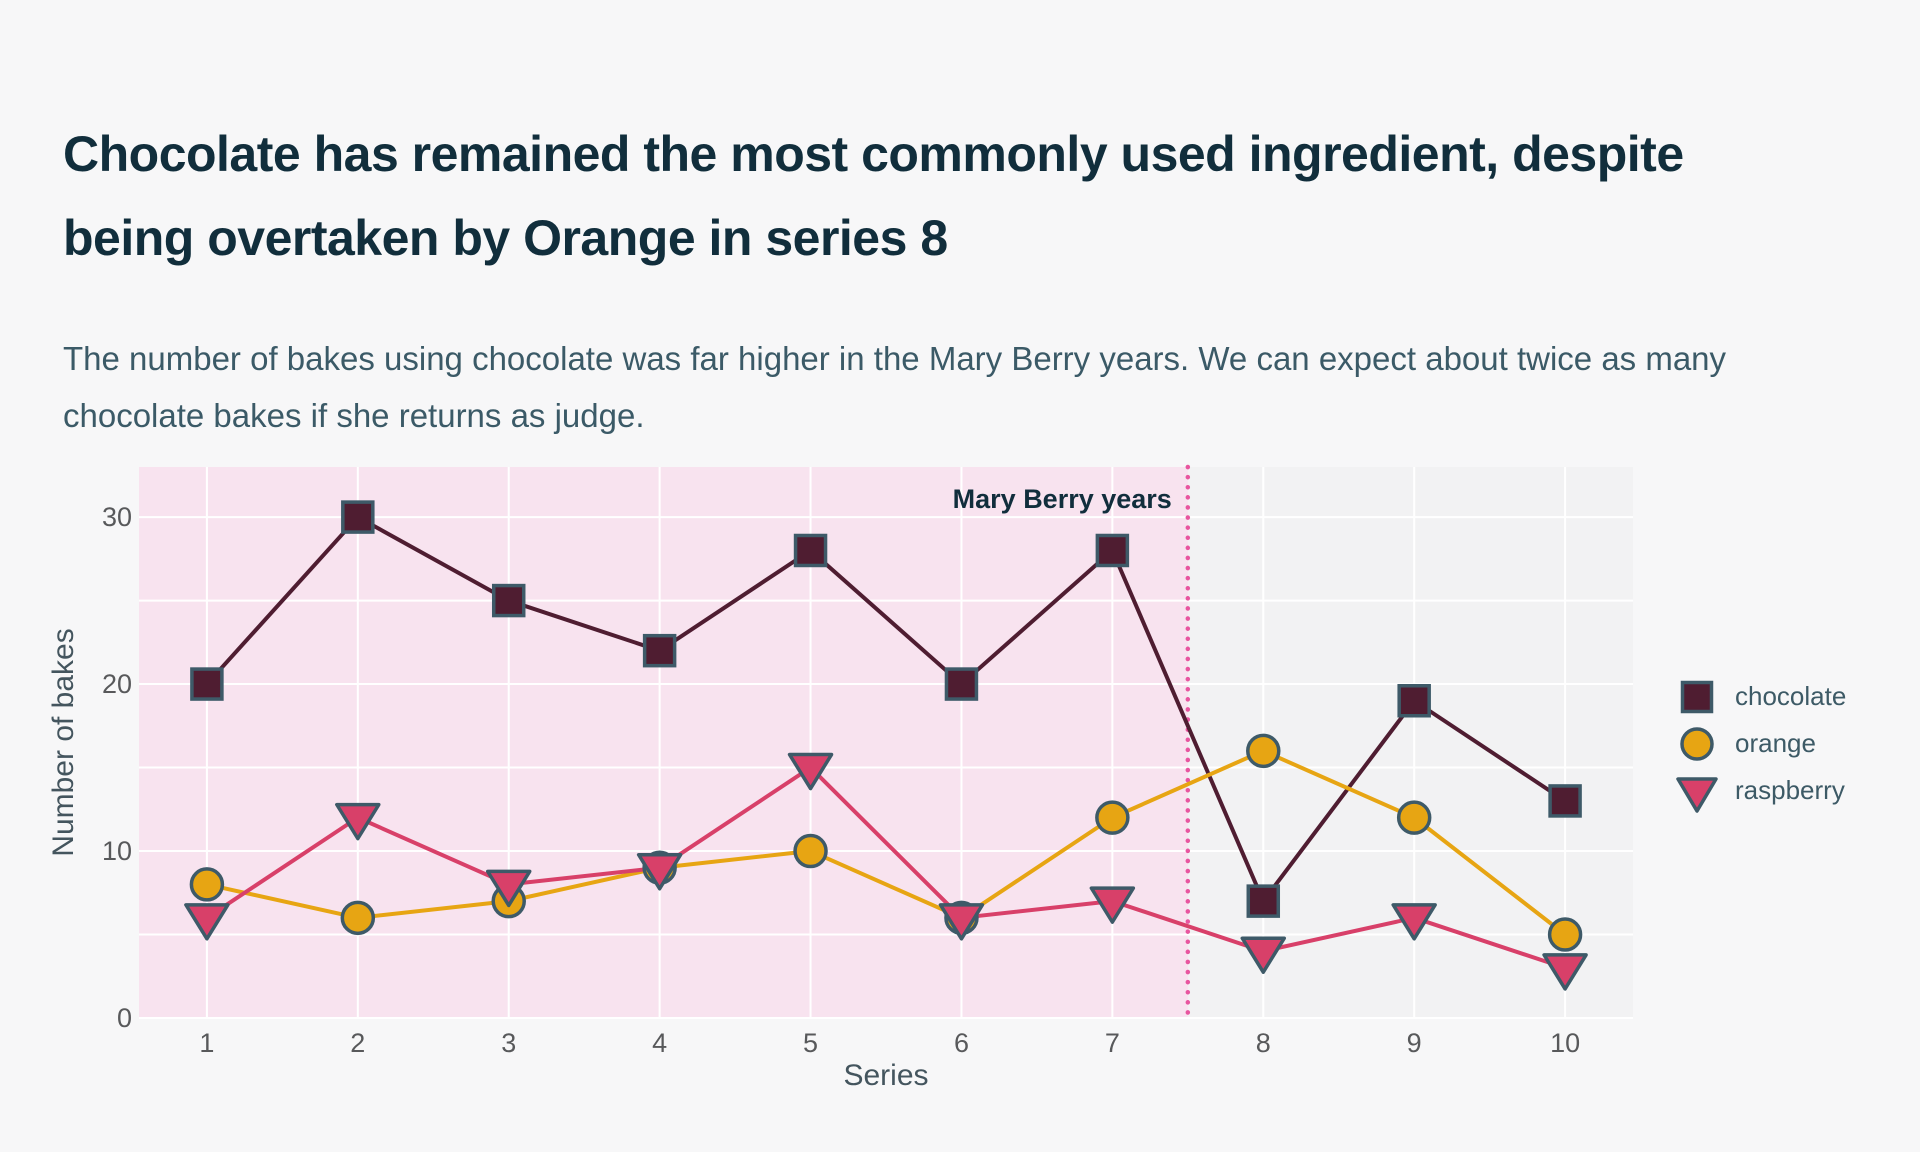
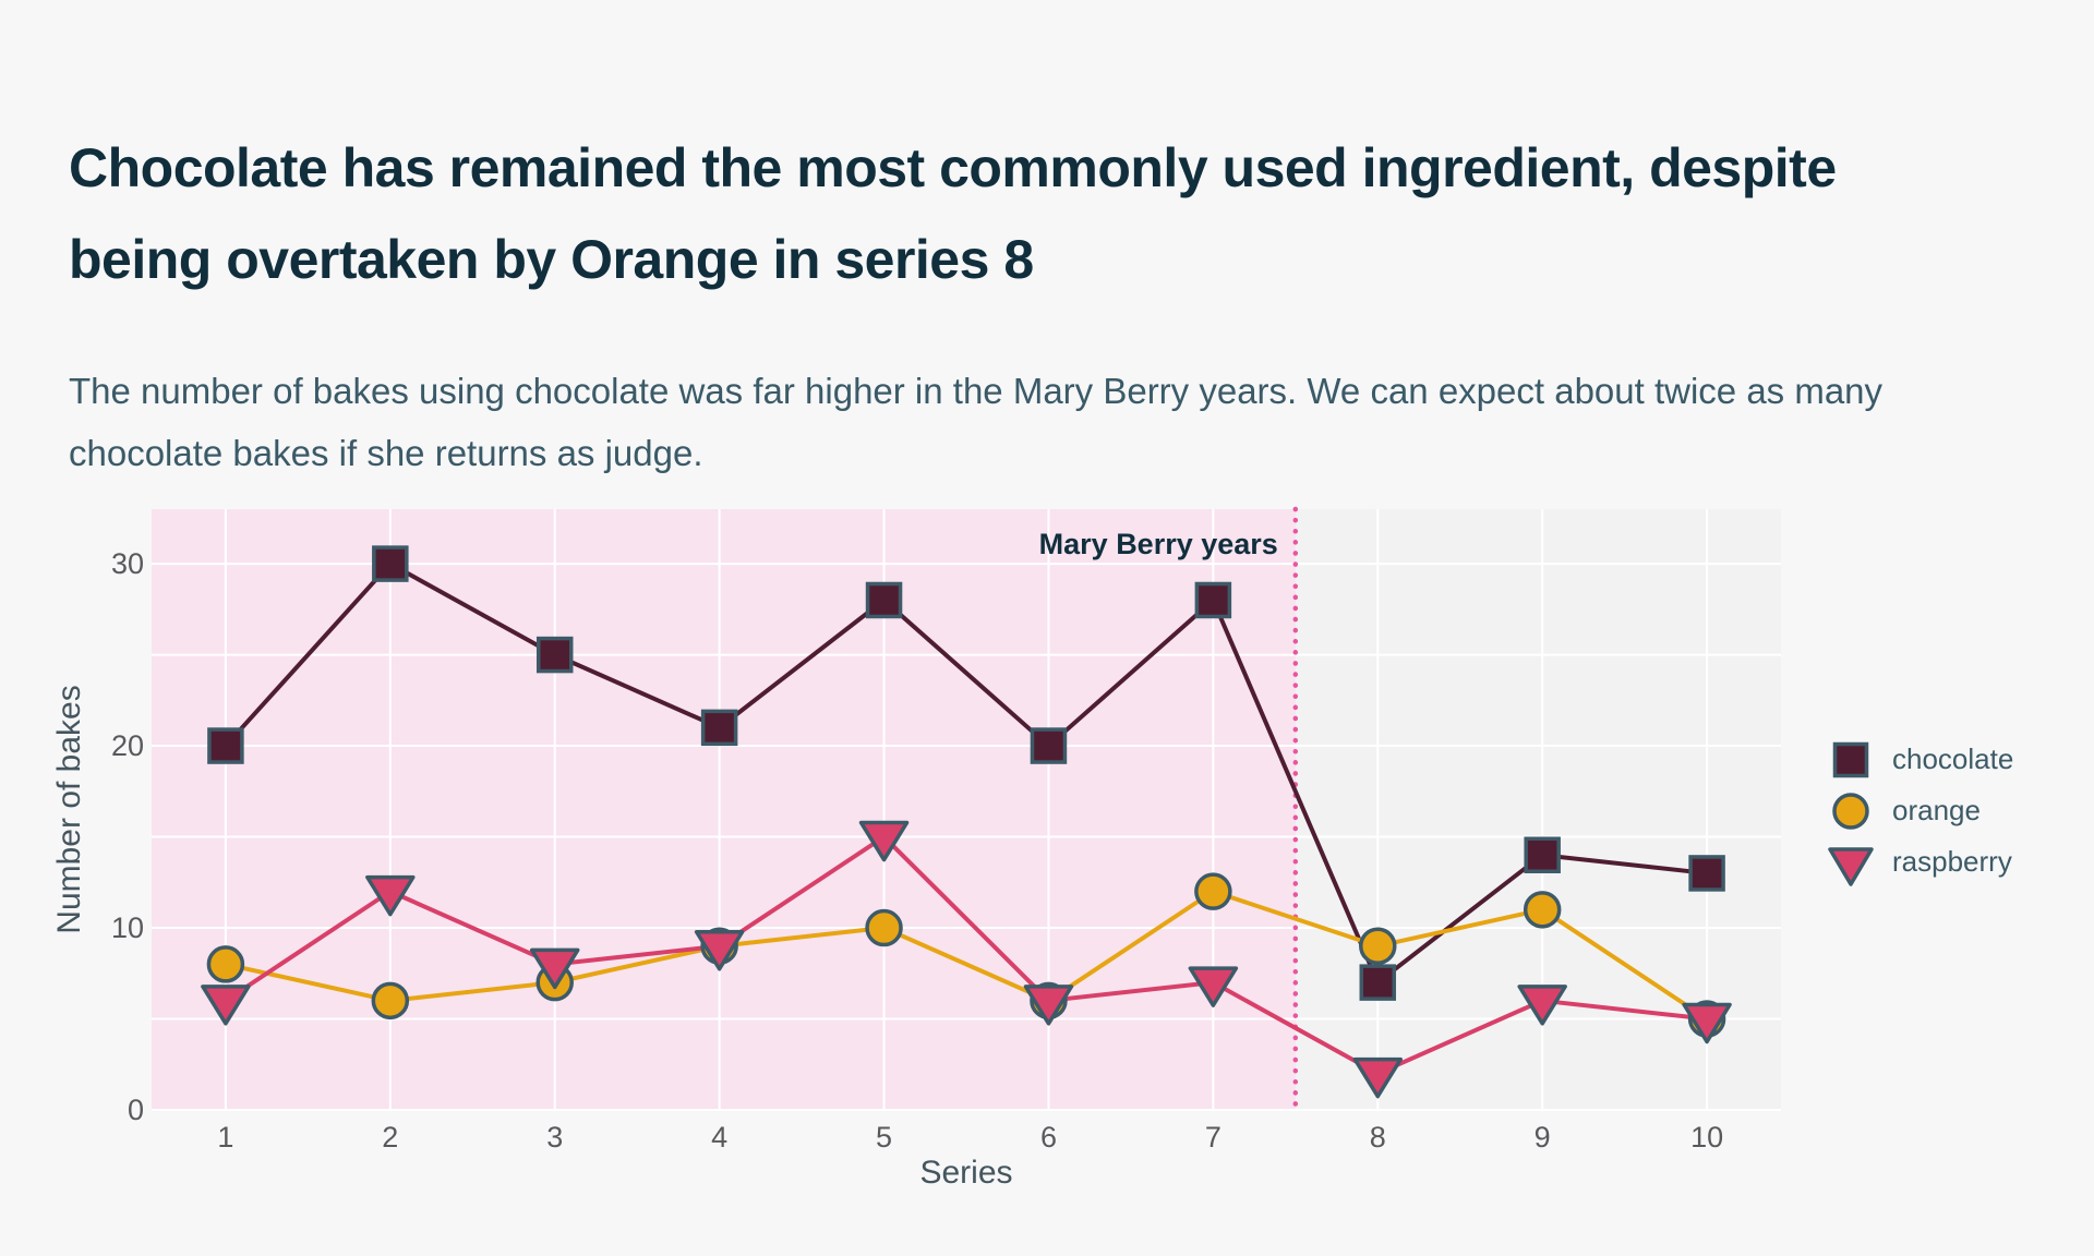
chocolate/4: 22 -> 21
orange/8: 16 -> 9
raspberry/8: 4 -> 2
chocolate/9: 19 -> 14
orange/9: 12 -> 11
raspberry/10: 3 -> 5
